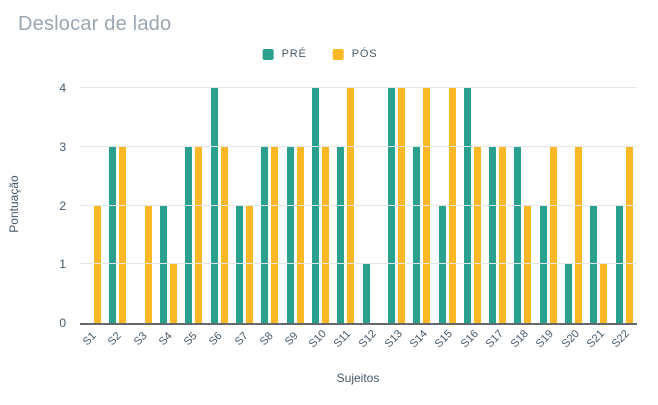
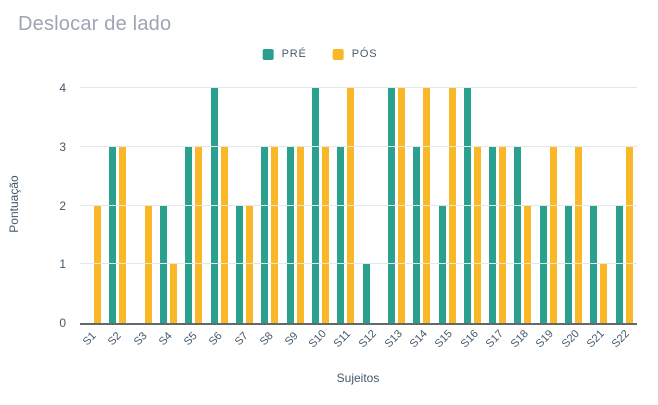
PRÉ/S20: 1 -> 2
